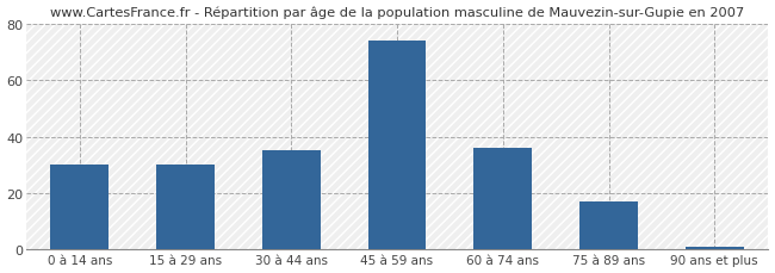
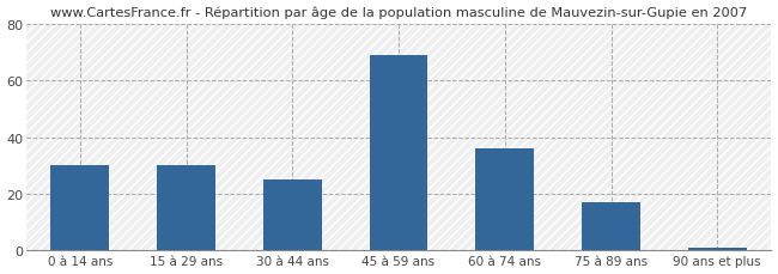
30 à 44 ans: 35 -> 25
45 à 59 ans: 74 -> 69
